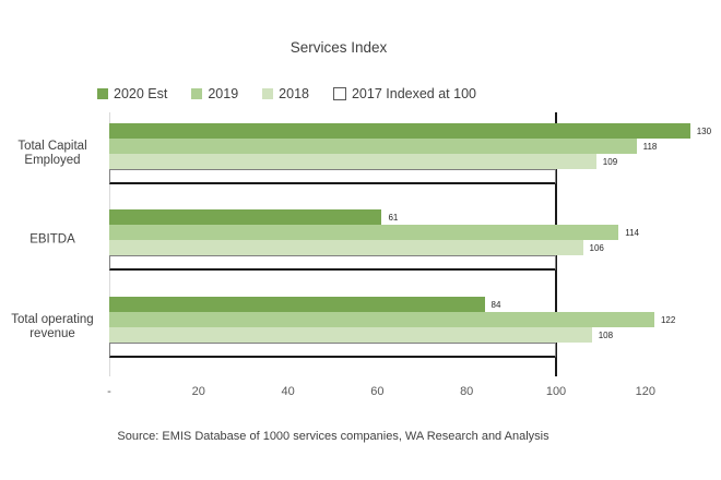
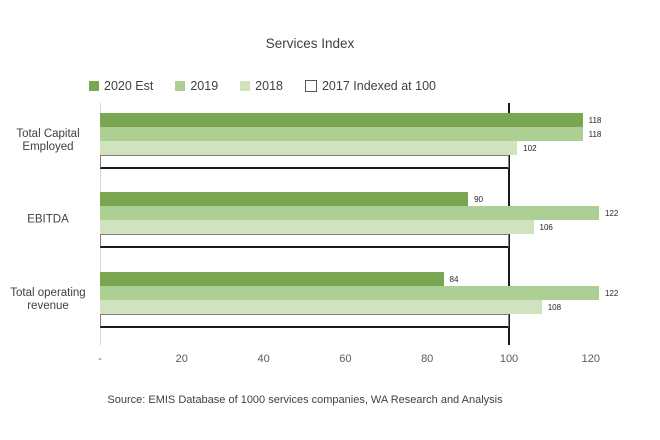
2020 Est/Total Capital Employed: 130 -> 118
2018/Total Capital Employed: 109 -> 102
2020 Est/EBITDA: 61 -> 90
2019/EBITDA: 114 -> 122
